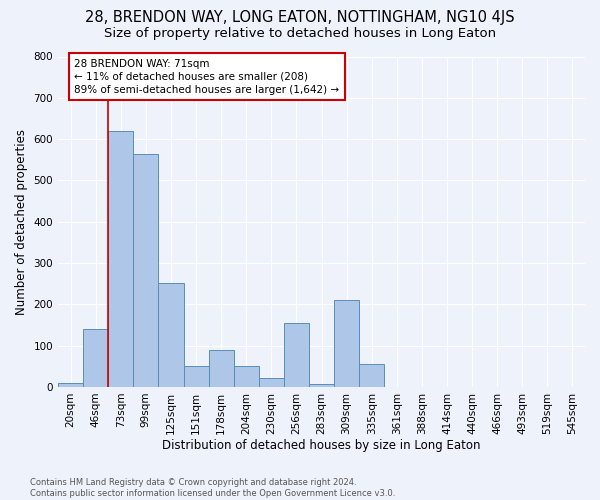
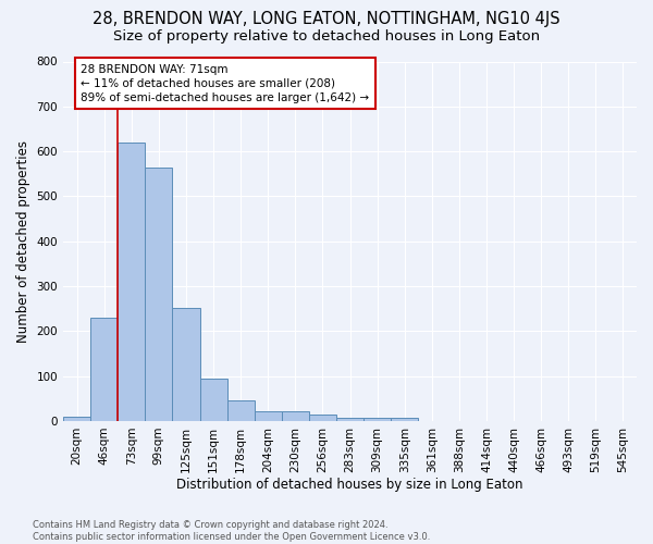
46sqm: 140 -> 230
151sqm: 50 -> 95
178sqm: 90 -> 45
204sqm: 50 -> 22
256sqm: 155 -> 14
309sqm: 210 -> 6
335sqm: 55 -> 7
